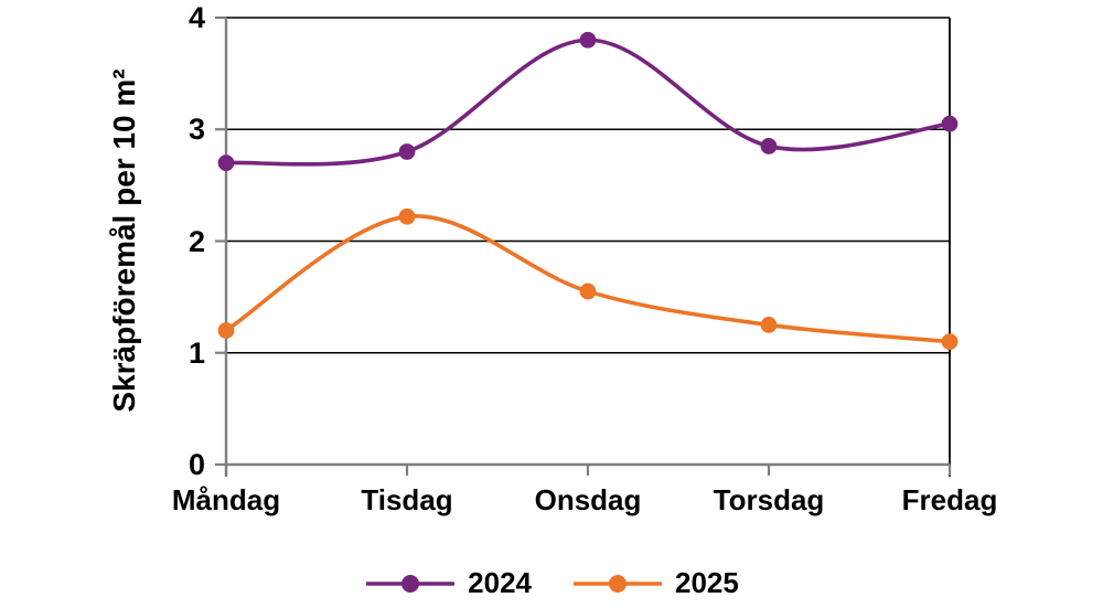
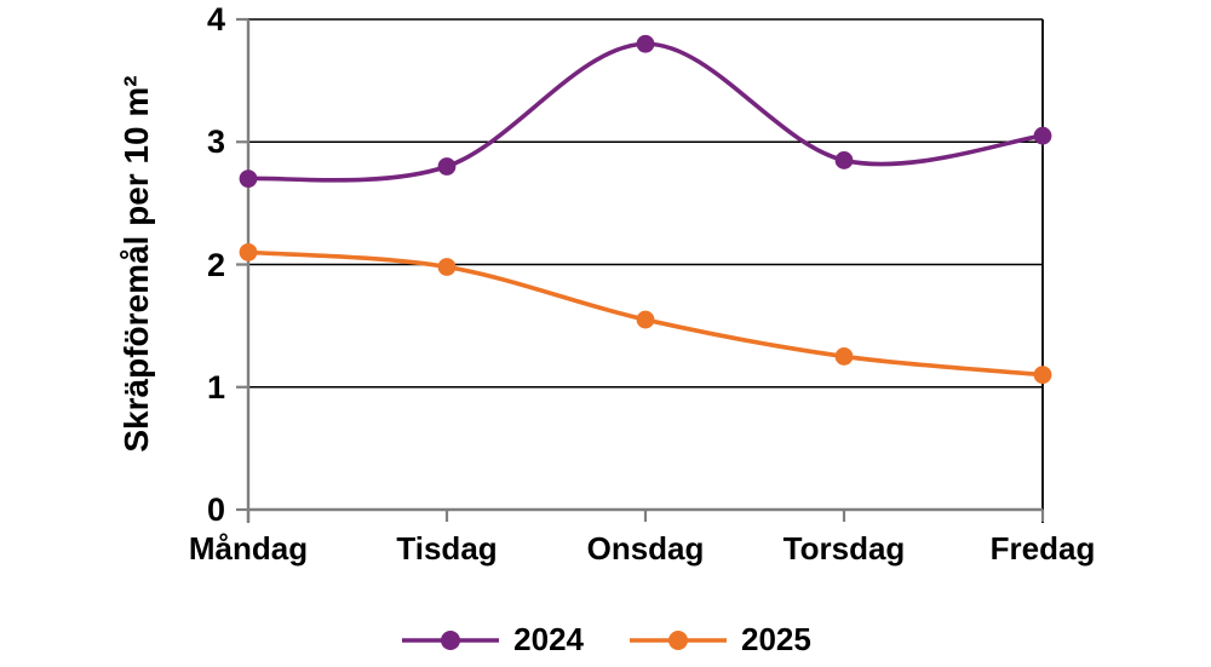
2025/Måndag: 1.20 -> 2.10
2025/Tisdag: 2.22 -> 1.98
